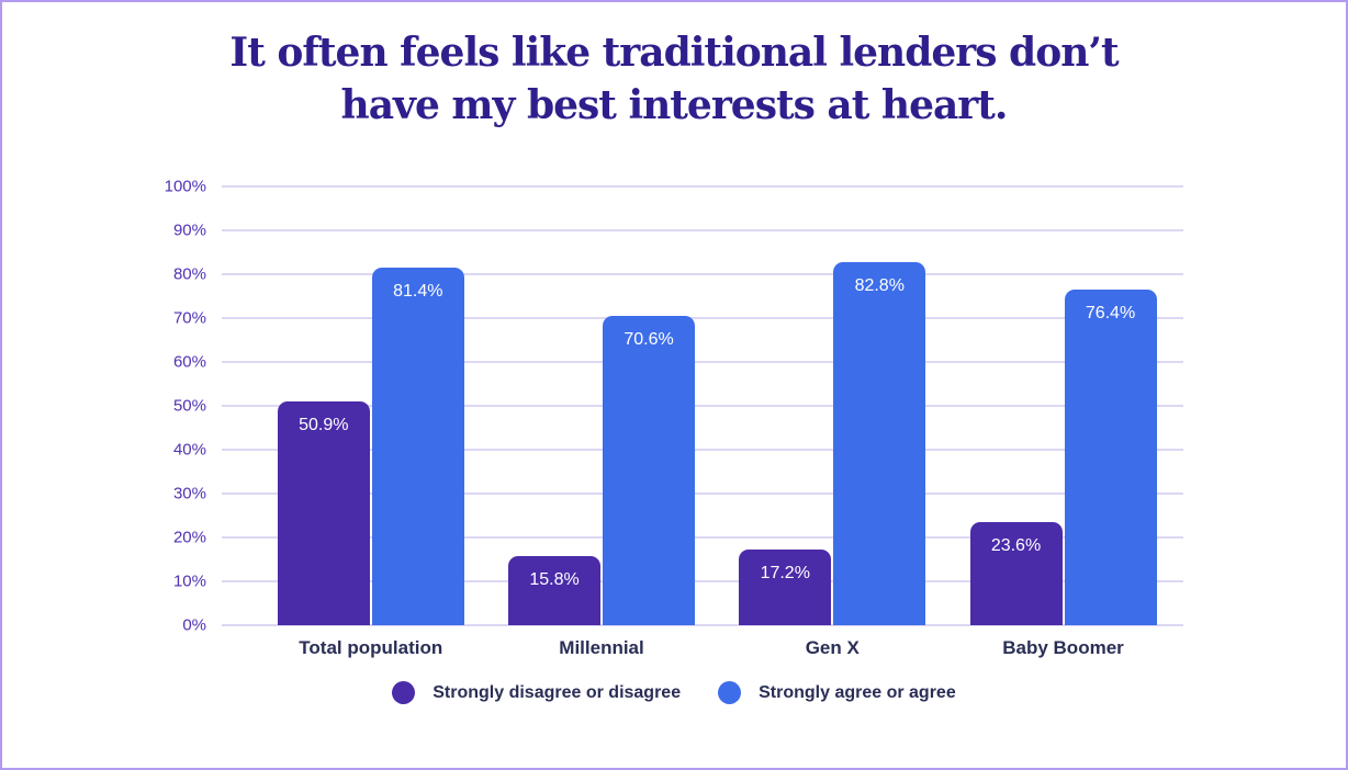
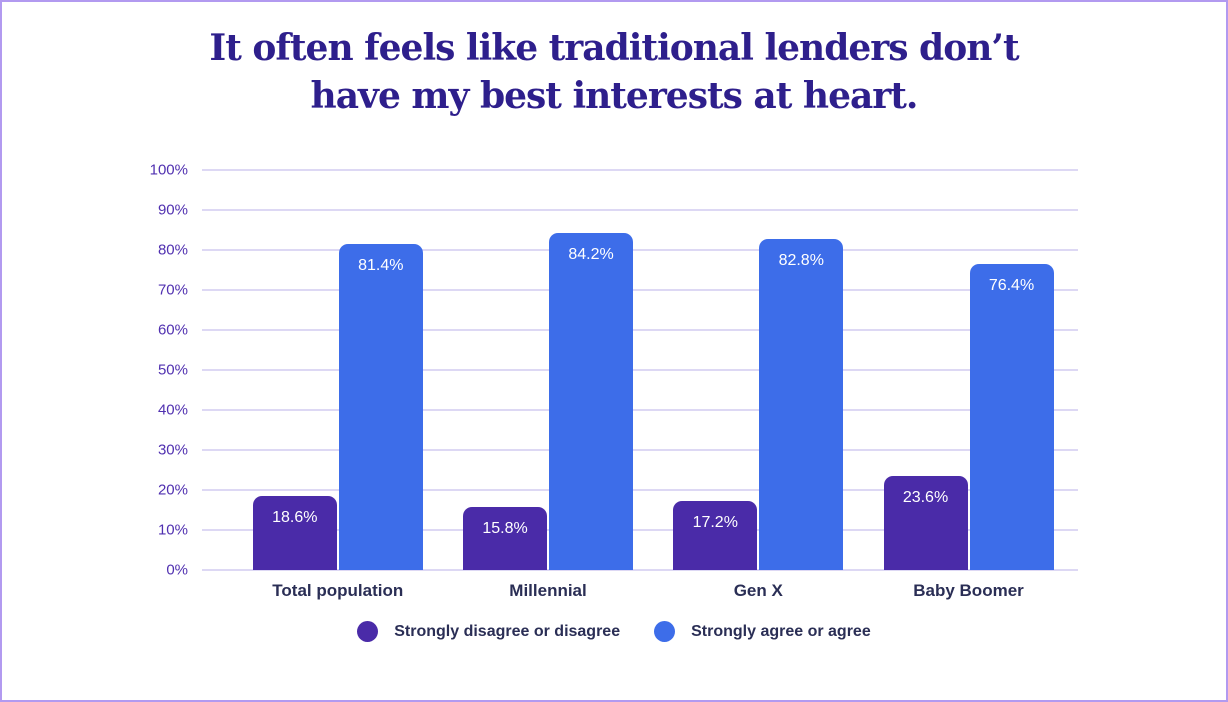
Strongly disagree or disagree/Total population: 50.9% -> 18.6%
Strongly agree or agree/Millennial: 70.6% -> 84.2%
